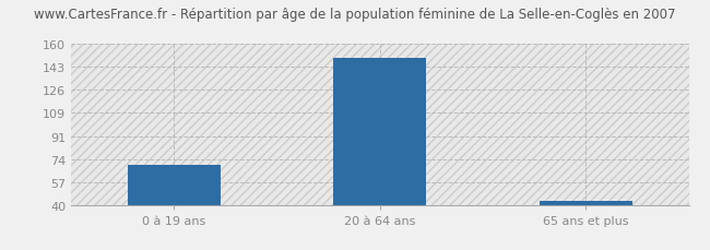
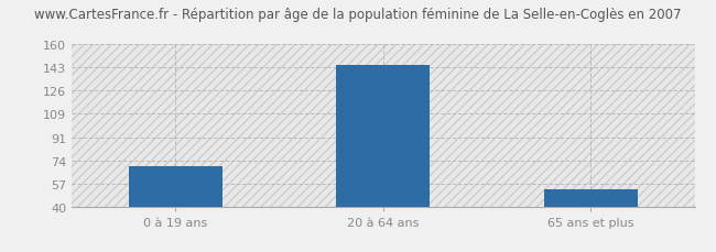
20 à 64 ans: 150 -> 145
65 ans et plus: 43 -> 53
